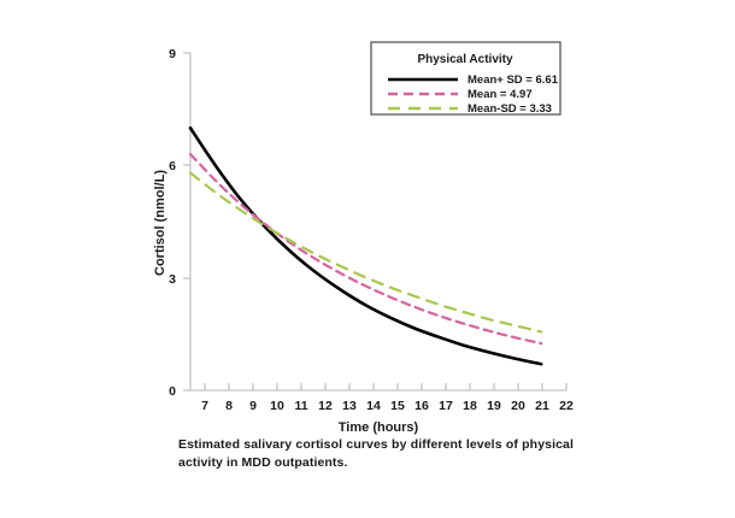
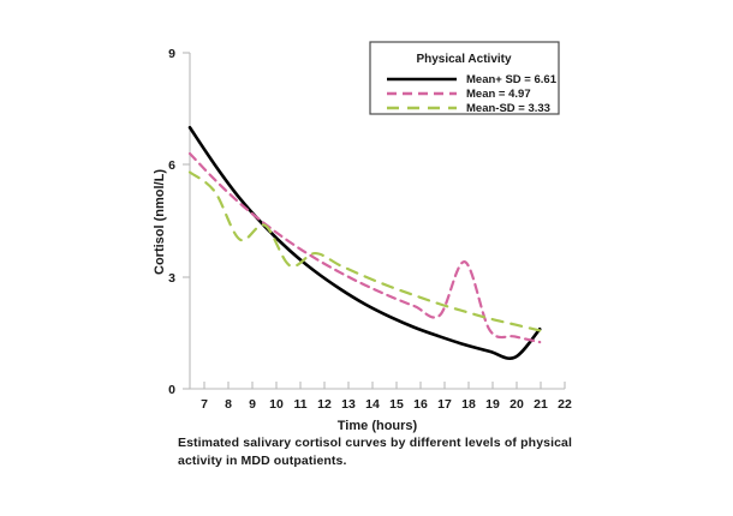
Mean-SD = 3.33/9: 4.8 -> 4.0
Mean-SD = 3.33/11: 4.0 -> 3.3
Mean = 4.97/18: 1.8 -> 3.4
Mean+ SD = 6.61/21: 0.7 -> 1.6
